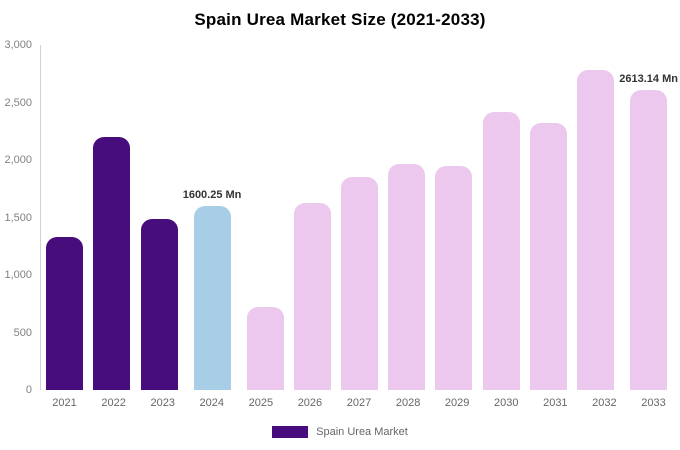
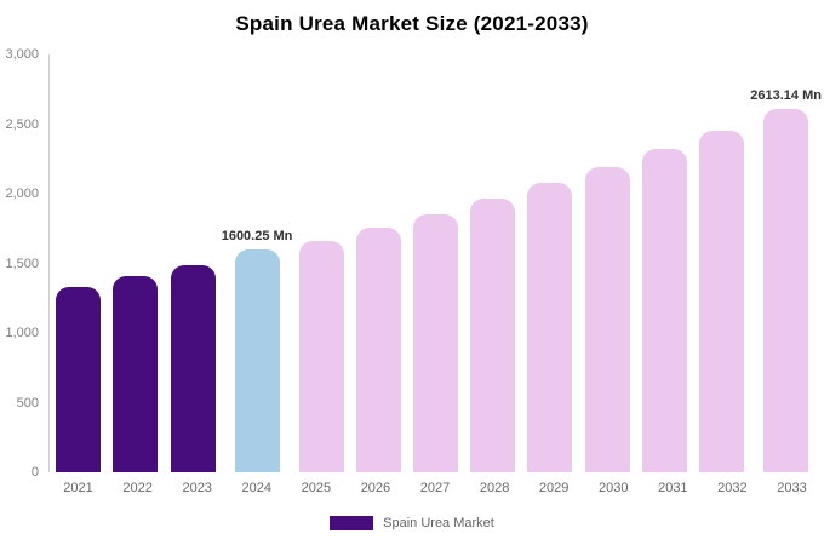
2022: 2200 -> 1410
2025: 720 -> 1660
2026: 1630 -> 1760
2029: 1950 -> 2080
2030: 2420 -> 2200
2032: 2780 -> 2460
